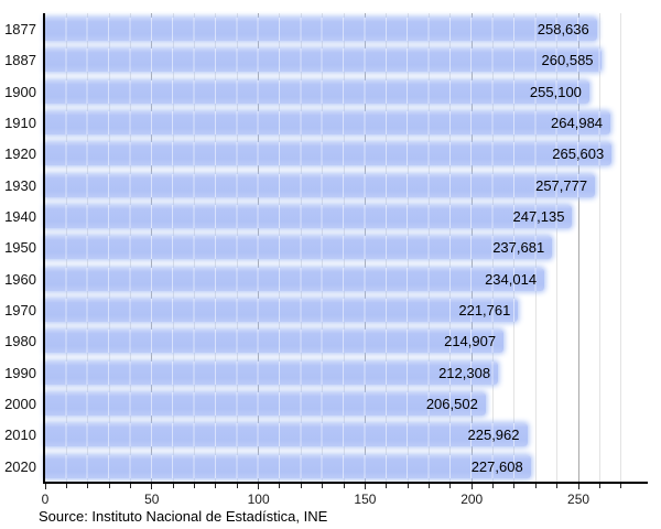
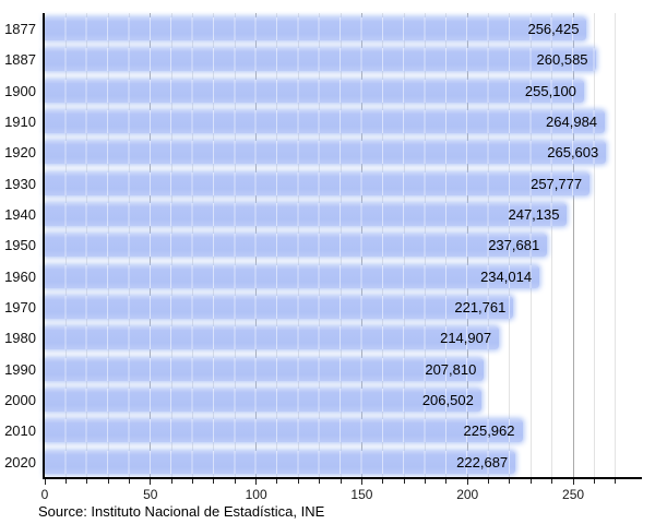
1877: 258,636 -> 256,425
1990: 212,308 -> 207,810
2020: 227,608 -> 222,687
